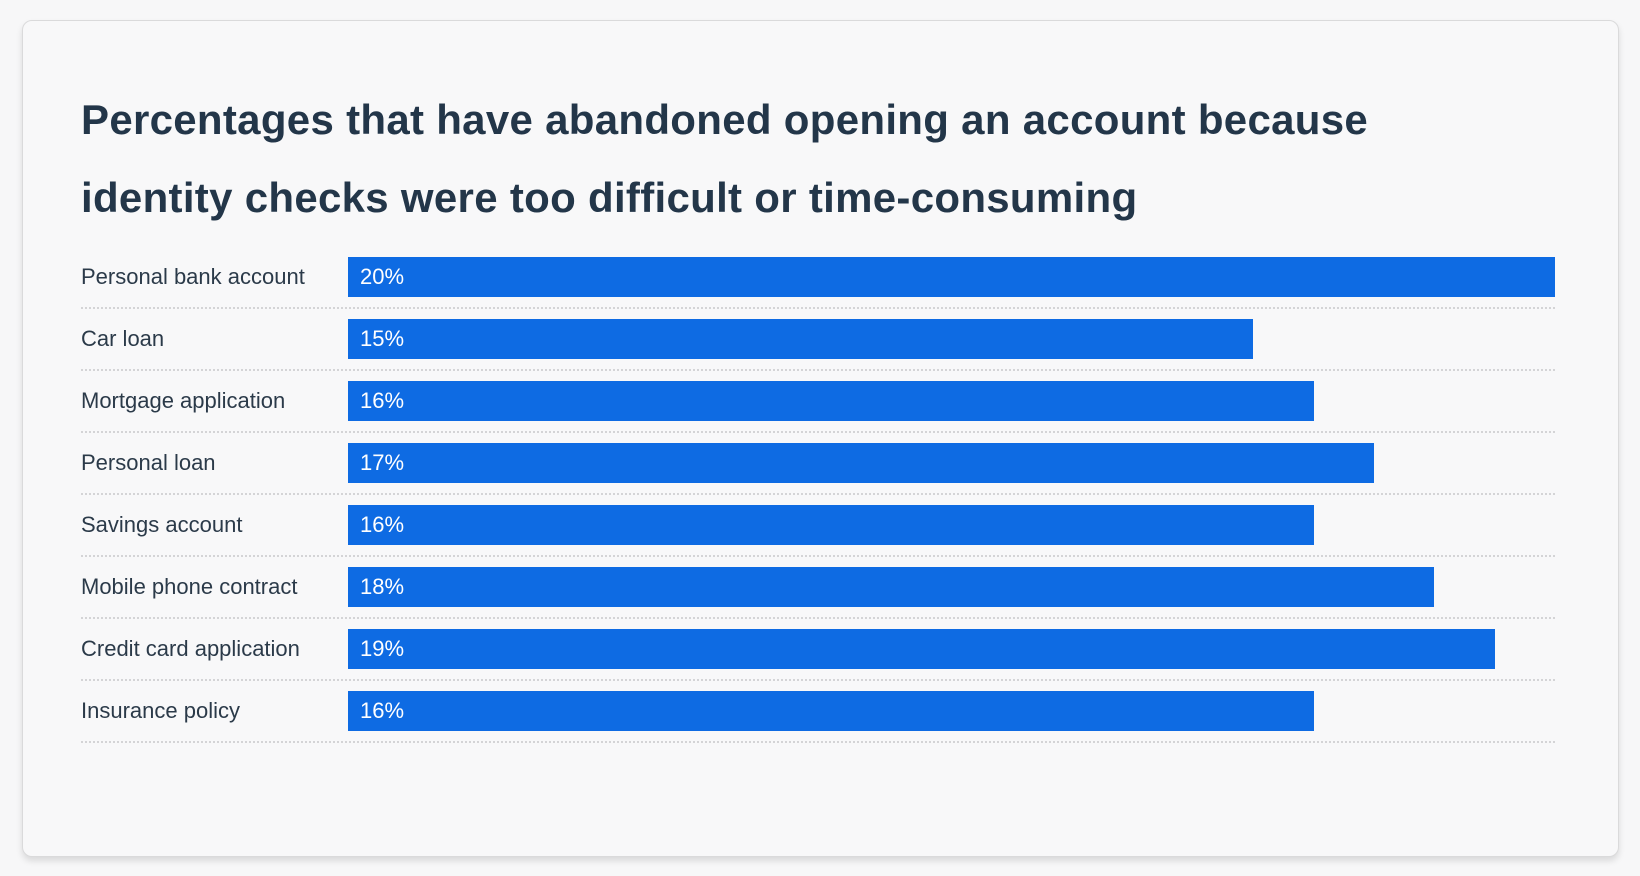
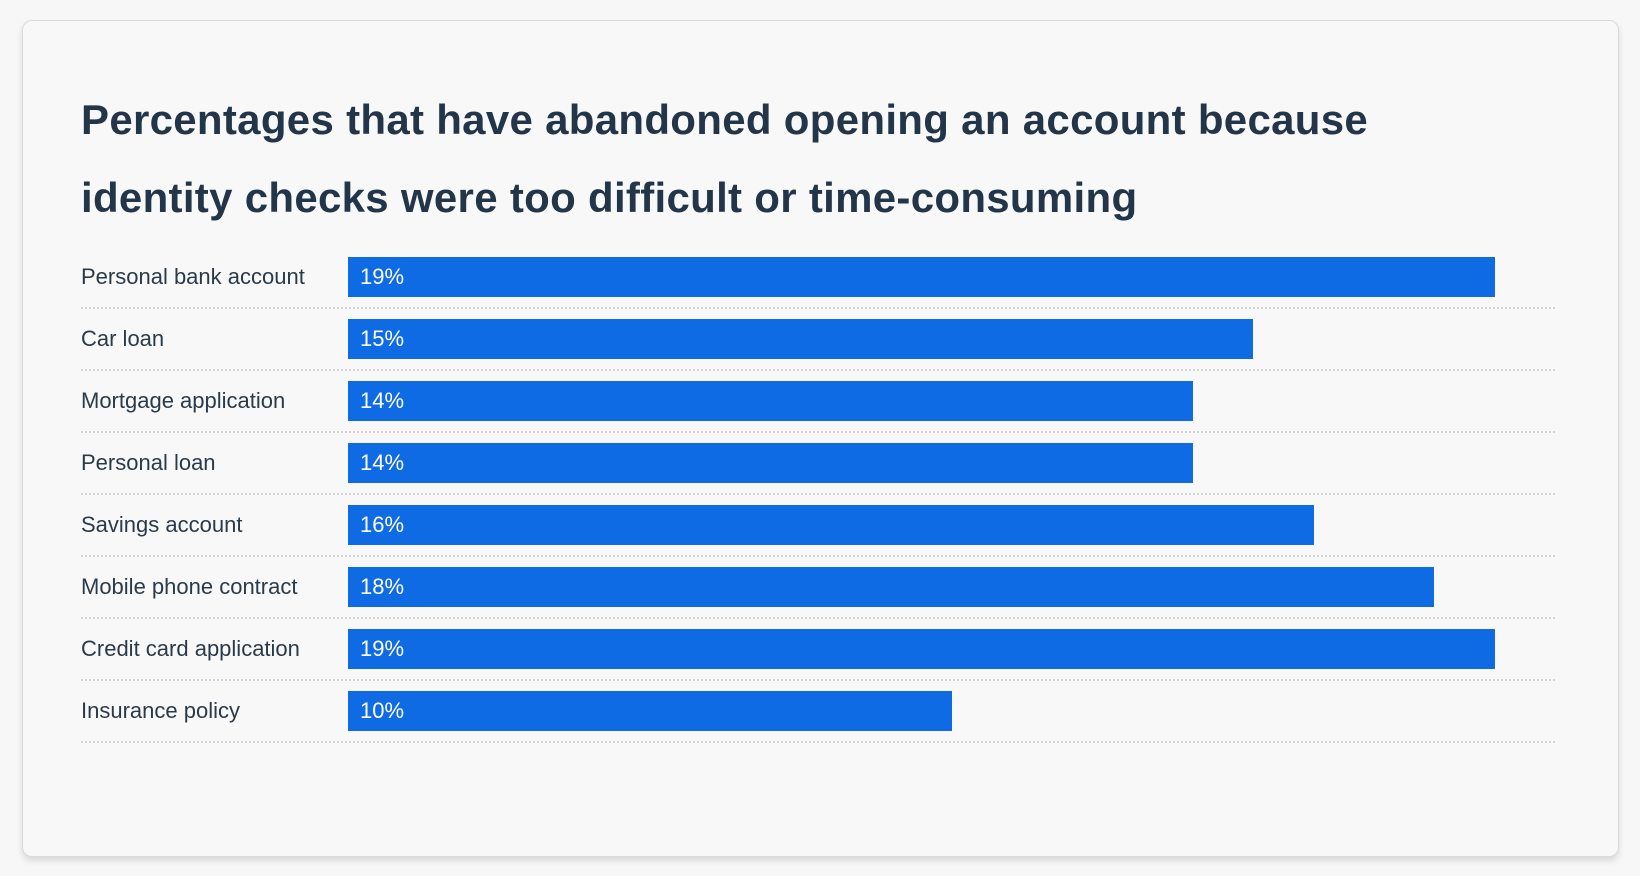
Personal bank account: 20% -> 19%
Mortgage application: 16% -> 14%
Personal loan: 17% -> 14%
Insurance policy: 16% -> 10%
